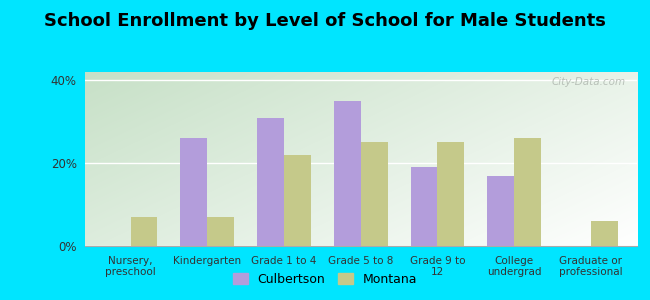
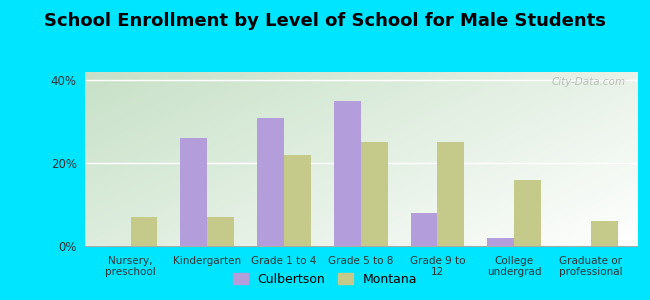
Culbertson/Grade 9 to 12: 19% -> 8%
Culbertson/College undergrad: 17% -> 2%
Montana/College undergrad: 26% -> 16%
